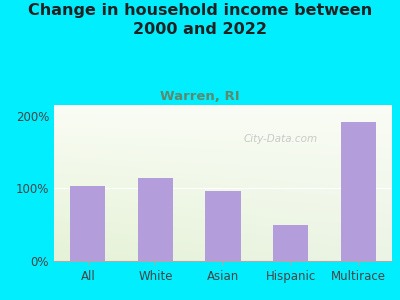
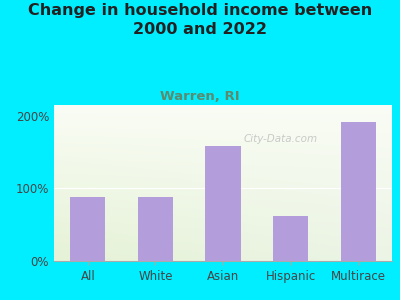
All: 104% -> 88%
White: 114% -> 88%
Asian: 96% -> 158%
Hispanic: 50% -> 62%
